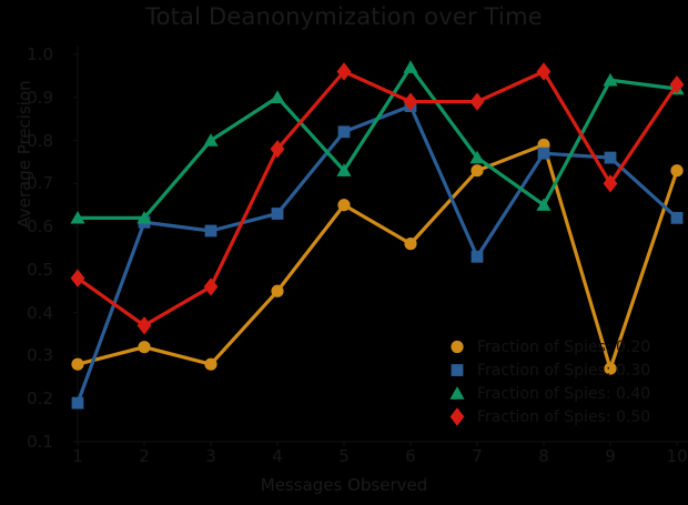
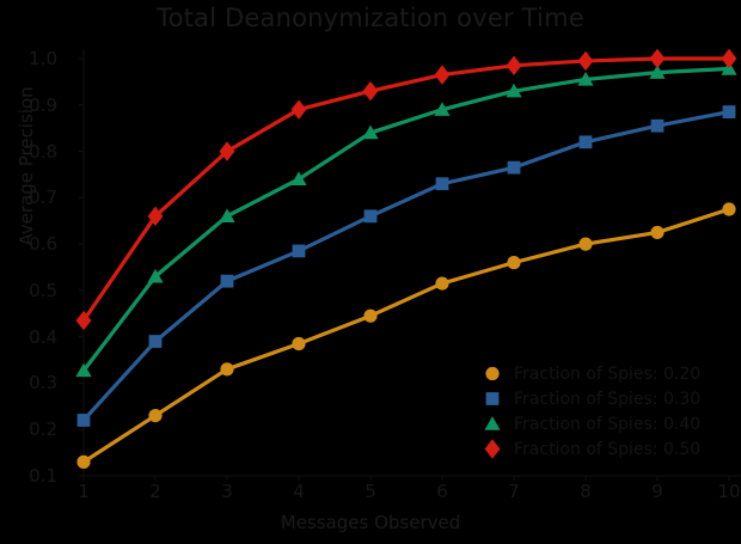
Fraction of Spies: 0.20/1: 0.28 -> 0.13
Fraction of Spies: 0.30/1: 0.19 -> 0.22
Fraction of Spies: 0.40/1: 0.62 -> 0.33
Fraction of Spies: 0.50/1: 0.48 -> 0.43
Fraction of Spies: 0.20/2: 0.32 -> 0.23
Fraction of Spies: 0.30/2: 0.61 -> 0.39
Fraction of Spies: 0.40/2: 0.62 -> 0.53
Fraction of Spies: 0.50/2: 0.37 -> 0.66
Fraction of Spies: 0.20/3: 0.28 -> 0.33
Fraction of Spies: 0.30/3: 0.59 -> 0.52
Fraction of Spies: 0.40/3: 0.80 -> 0.66
Fraction of Spies: 0.50/3: 0.46 -> 0.80
Fraction of Spies: 0.20/4: 0.45 -> 0.39
Fraction of Spies: 0.30/4: 0.63 -> 0.58
Fraction of Spies: 0.40/4: 0.90 -> 0.74
Fraction of Spies: 0.50/4: 0.78 -> 0.89
Fraction of Spies: 0.20/5: 0.65 -> 0.45
Fraction of Spies: 0.30/5: 0.82 -> 0.66
Fraction of Spies: 0.40/5: 0.73 -> 0.84
Fraction of Spies: 0.50/5: 0.96 -> 0.93
Fraction of Spies: 0.20/6: 0.56 -> 0.52
Fraction of Spies: 0.30/6: 0.88 -> 0.73
Fraction of Spies: 0.40/6: 0.97 -> 0.89
Fraction of Spies: 0.50/6: 0.89 -> 0.96
Fraction of Spies: 0.20/7: 0.73 -> 0.56
Fraction of Spies: 0.30/7: 0.53 -> 0.77
Fraction of Spies: 0.40/7: 0.76 -> 0.93
Fraction of Spies: 0.50/7: 0.89 -> 0.98
Fraction of Spies: 0.20/8: 0.79 -> 0.60
Fraction of Spies: 0.30/8: 0.77 -> 0.82
Fraction of Spies: 0.40/8: 0.65 -> 0.95
Fraction of Spies: 0.50/8: 0.96 -> 0.99
Fraction of Spies: 0.20/9: 0.27 -> 0.62
Fraction of Spies: 0.30/9: 0.76 -> 0.85
Fraction of Spies: 0.40/9: 0.94 -> 0.97
Fraction of Spies: 0.50/9: 0.70 -> 1.00
Fraction of Spies: 0.20/10: 0.73 -> 0.68
Fraction of Spies: 0.30/10: 0.62 -> 0.89
Fraction of Spies: 0.40/10: 0.92 -> 0.98
Fraction of Spies: 0.50/10: 0.93 -> 1.00
